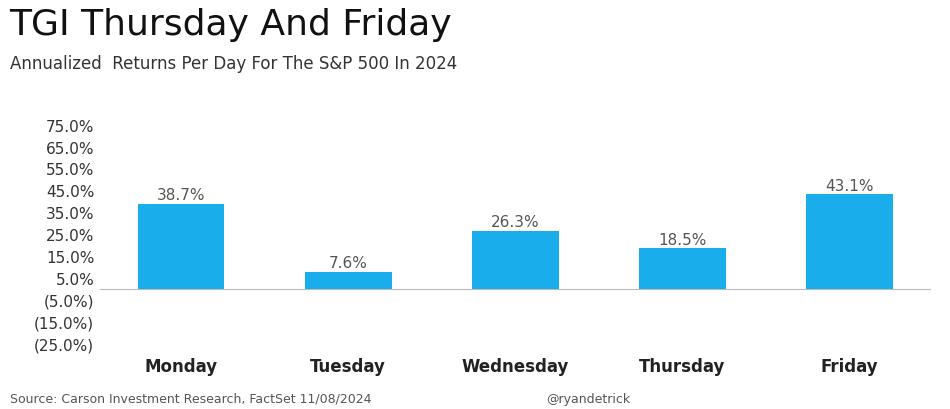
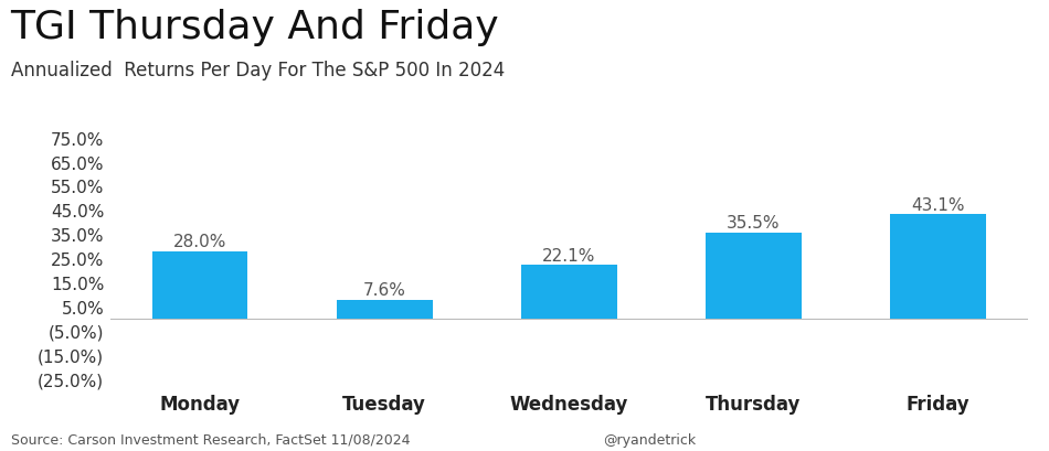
Monday: 38.7% -> 28.0%
Wednesday: 26.3% -> 22.1%
Thursday: 18.5% -> 35.5%
